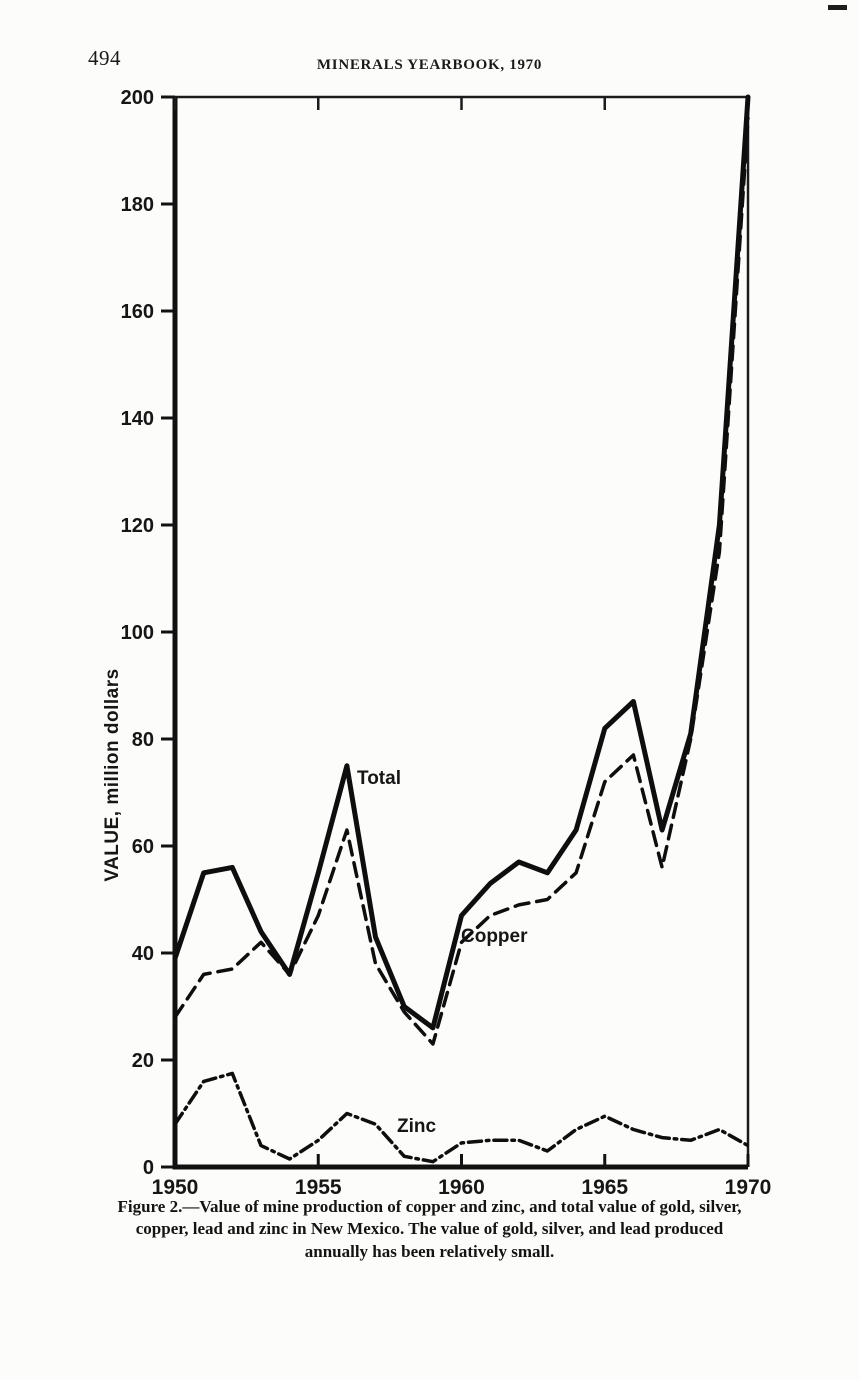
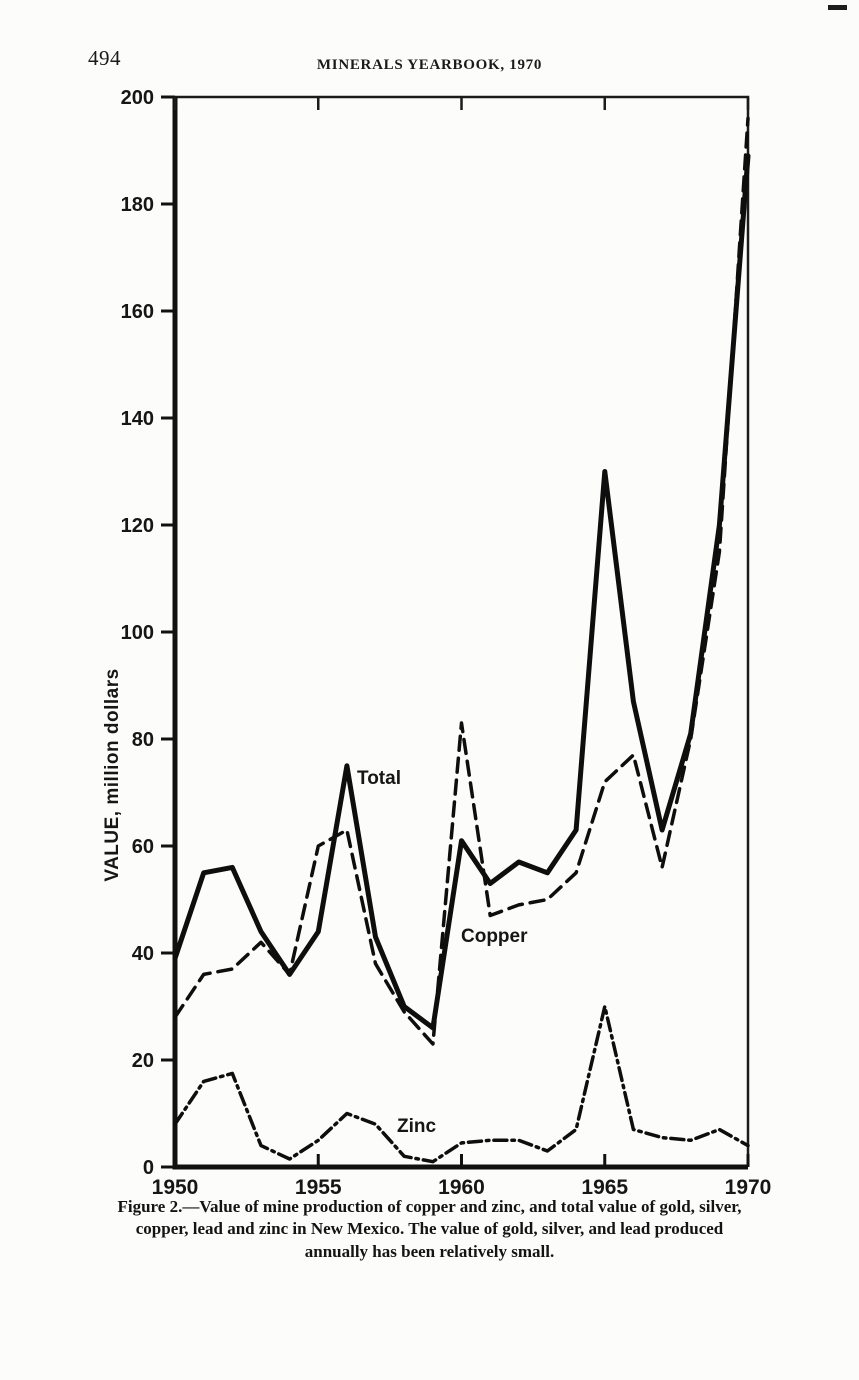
Total/1955: 55 -> 44
Copper/1955: 47 -> 60
Total/1960: 47 -> 61
Copper/1960: 42 -> 83
Total/1965: 82 -> 130
Zinc/1965: 10 -> 30
Total/1970: 200 -> 189
